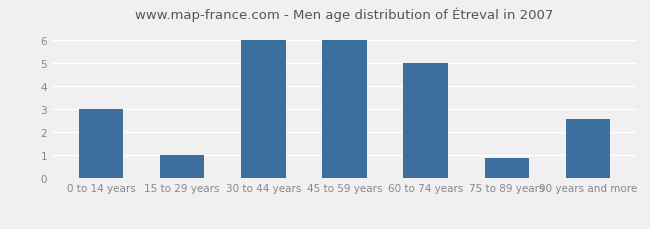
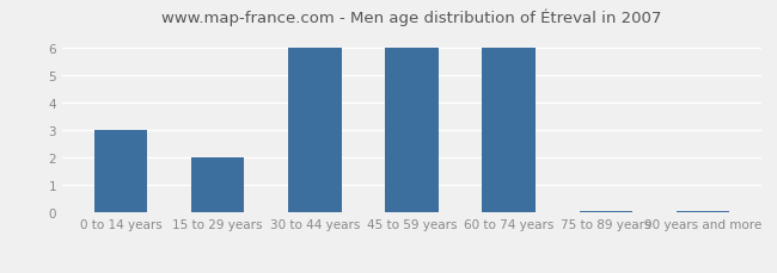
15 to 29 years: 1.00 -> 2.00
60 to 74 years: 5.00 -> 6.00
75 to 89 years: 0.90 -> 0.07
90 years and more: 2.60 -> 0.07
